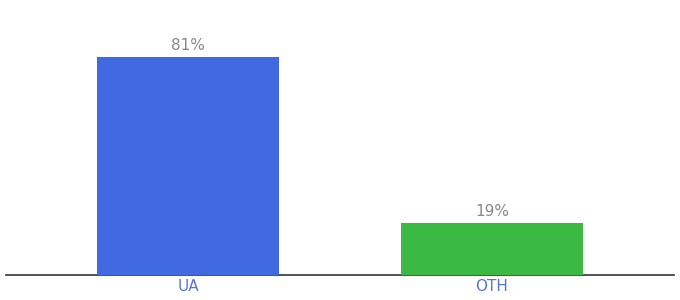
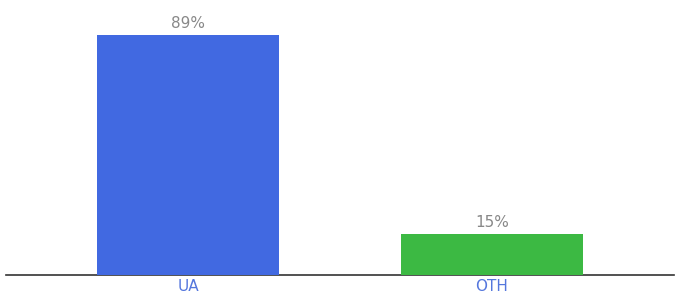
UA: 81% -> 89%
OTH: 19% -> 15%
